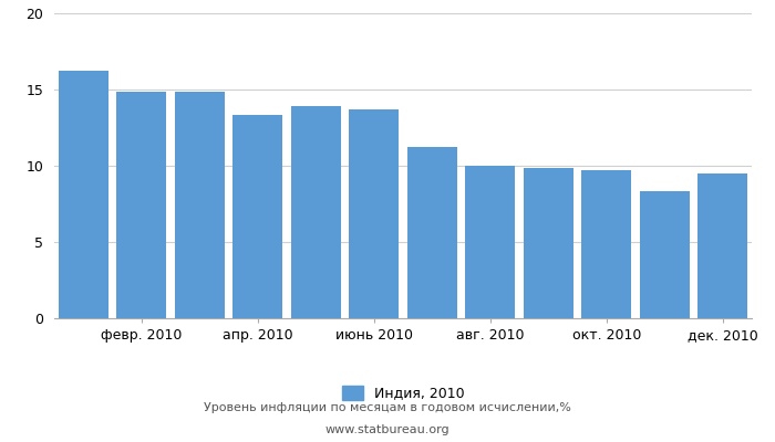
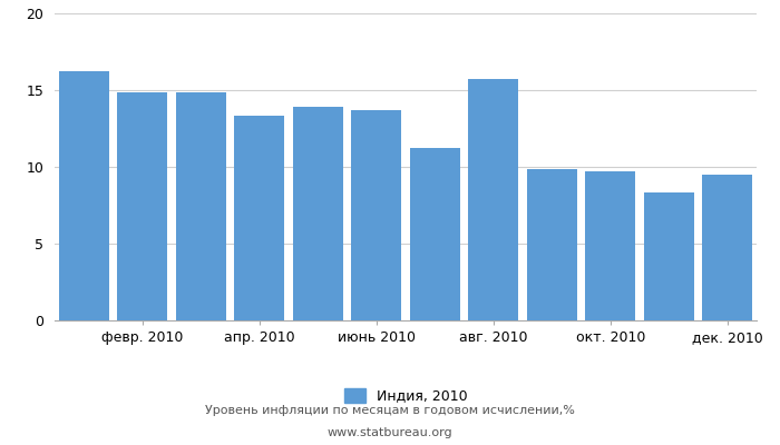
авг. 2010: 10.0 -> 15.7
